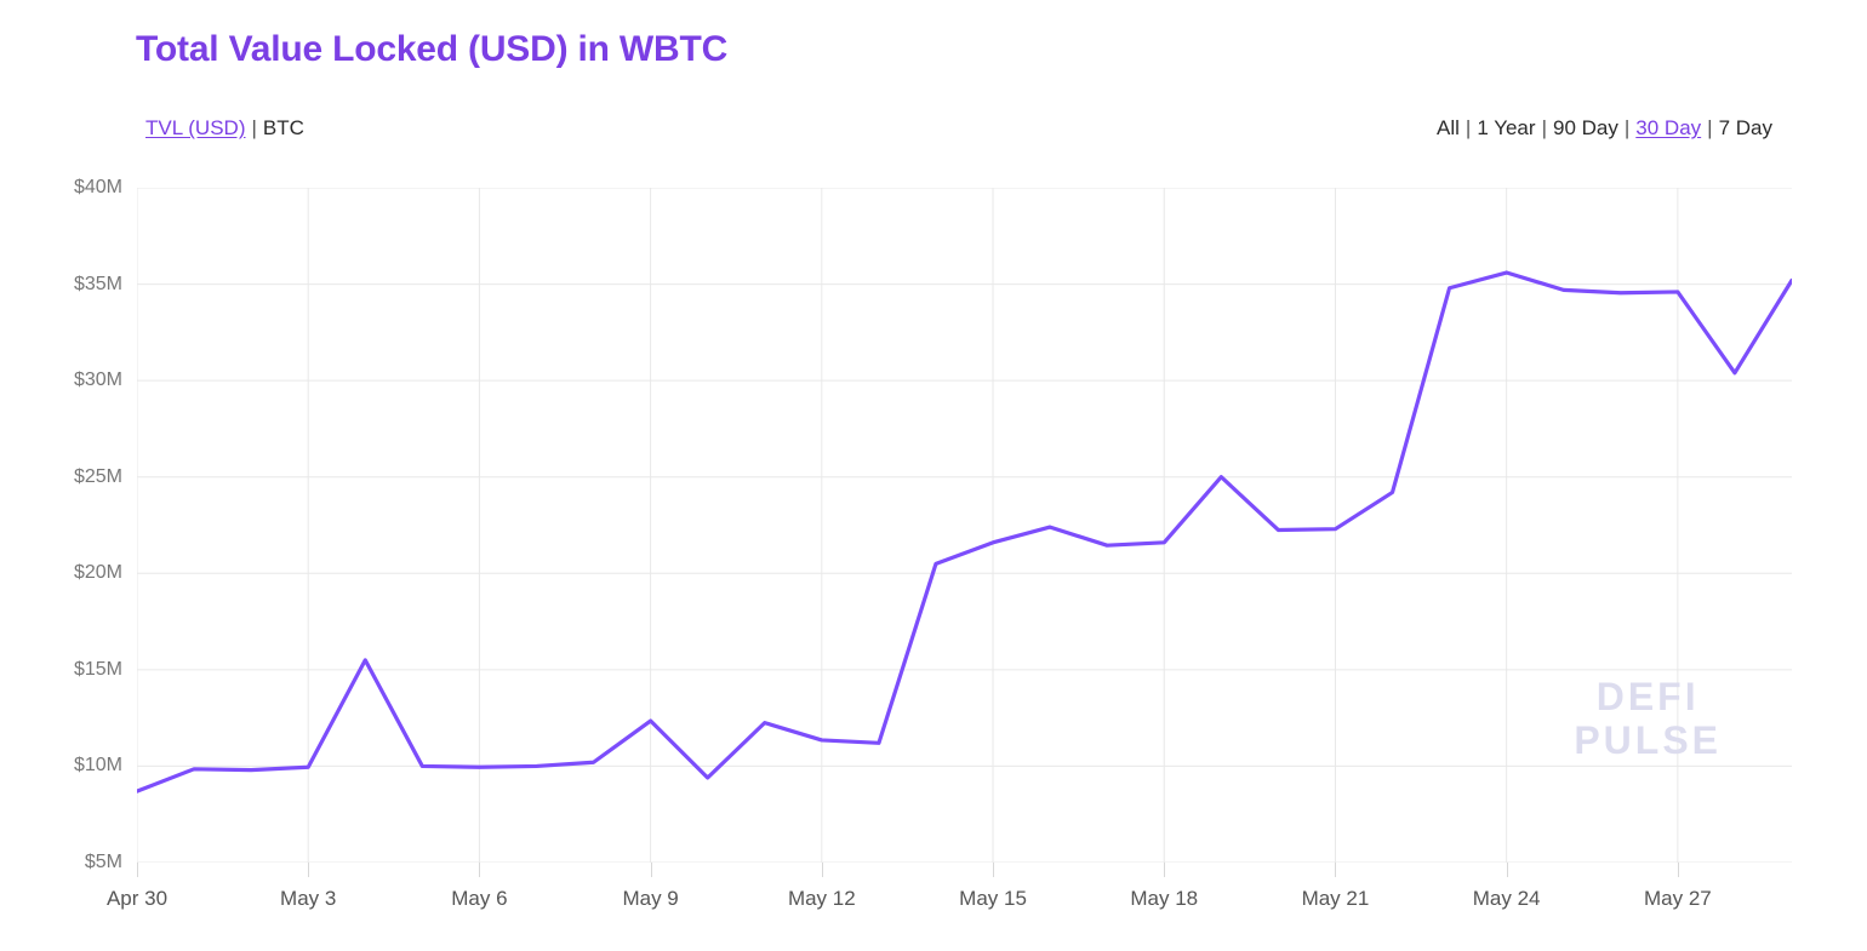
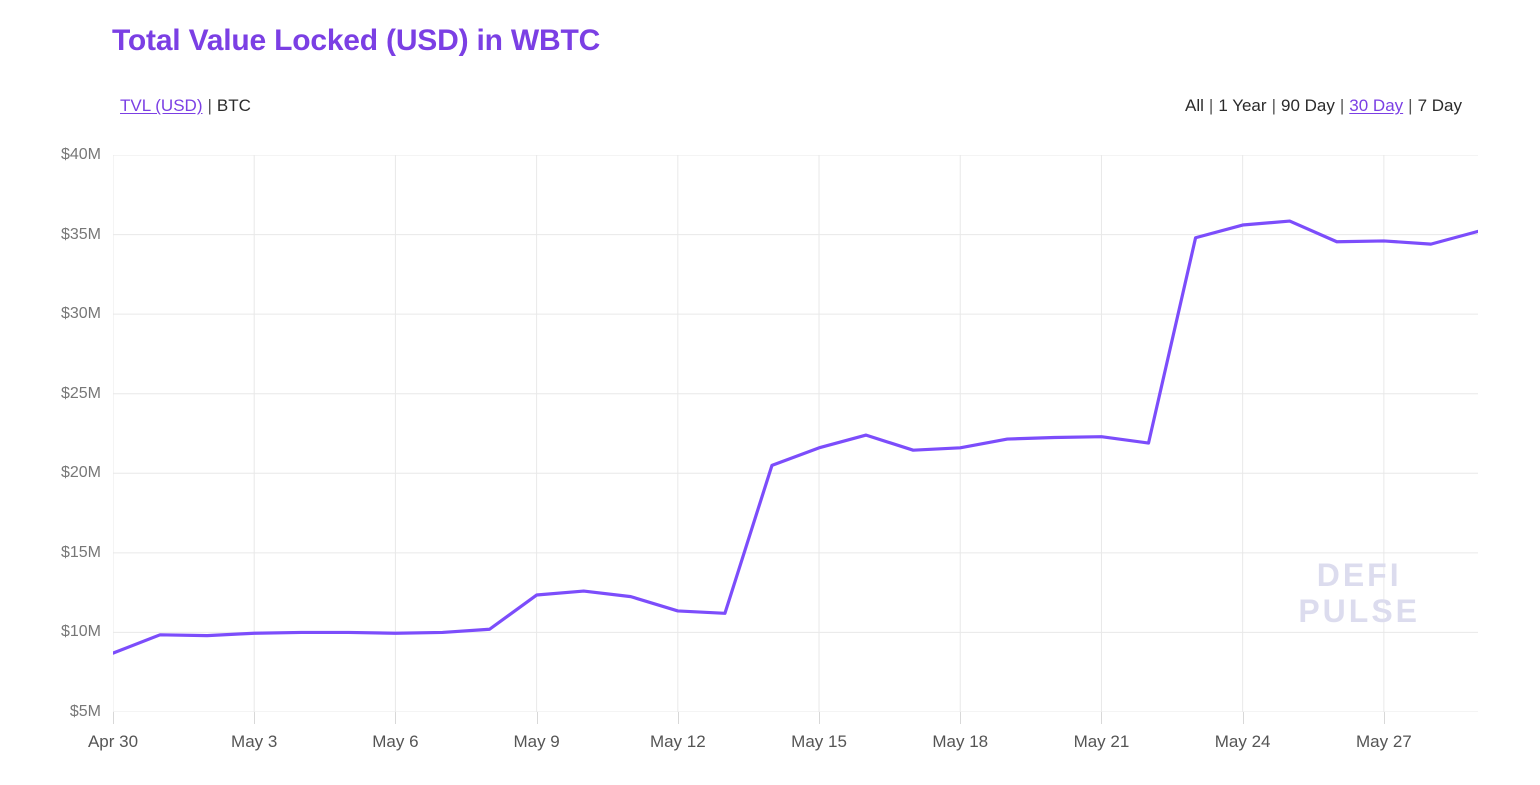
May 3: $15.5M -> $10.0M
May 9: $9.4M -> $12.6M
May 18: $25.0M -> $22.1M
May 21: $24.2M -> $21.9M
May 24: $34.7M -> $35.9M
May 27: $30.4M -> $34.4M
